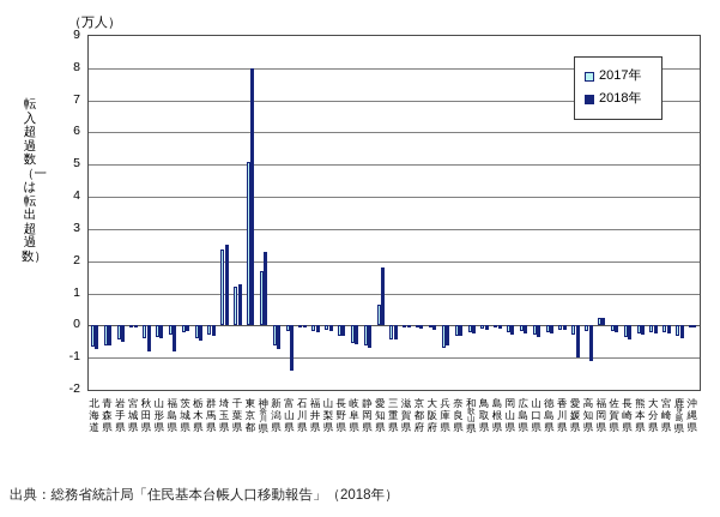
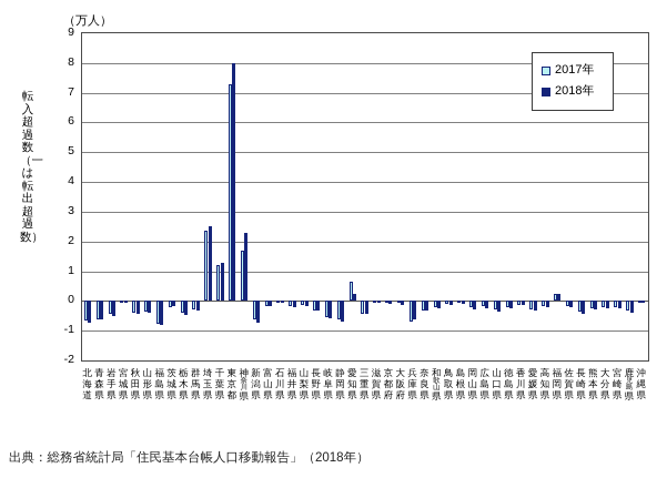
2018年/秋田県: -0.8 -> -0.4
2017年/福島県: -0.3 -> -0.8
2017年/東京都: 5.1 -> 7.3
2018年/富山県: -1.4 -> -0.2
2018年/愛知県: 1.8 -> 0.2
2018年/愛媛県: -1.0 -> -0.3
2018年/高知県: -1.1 -> -0.2
